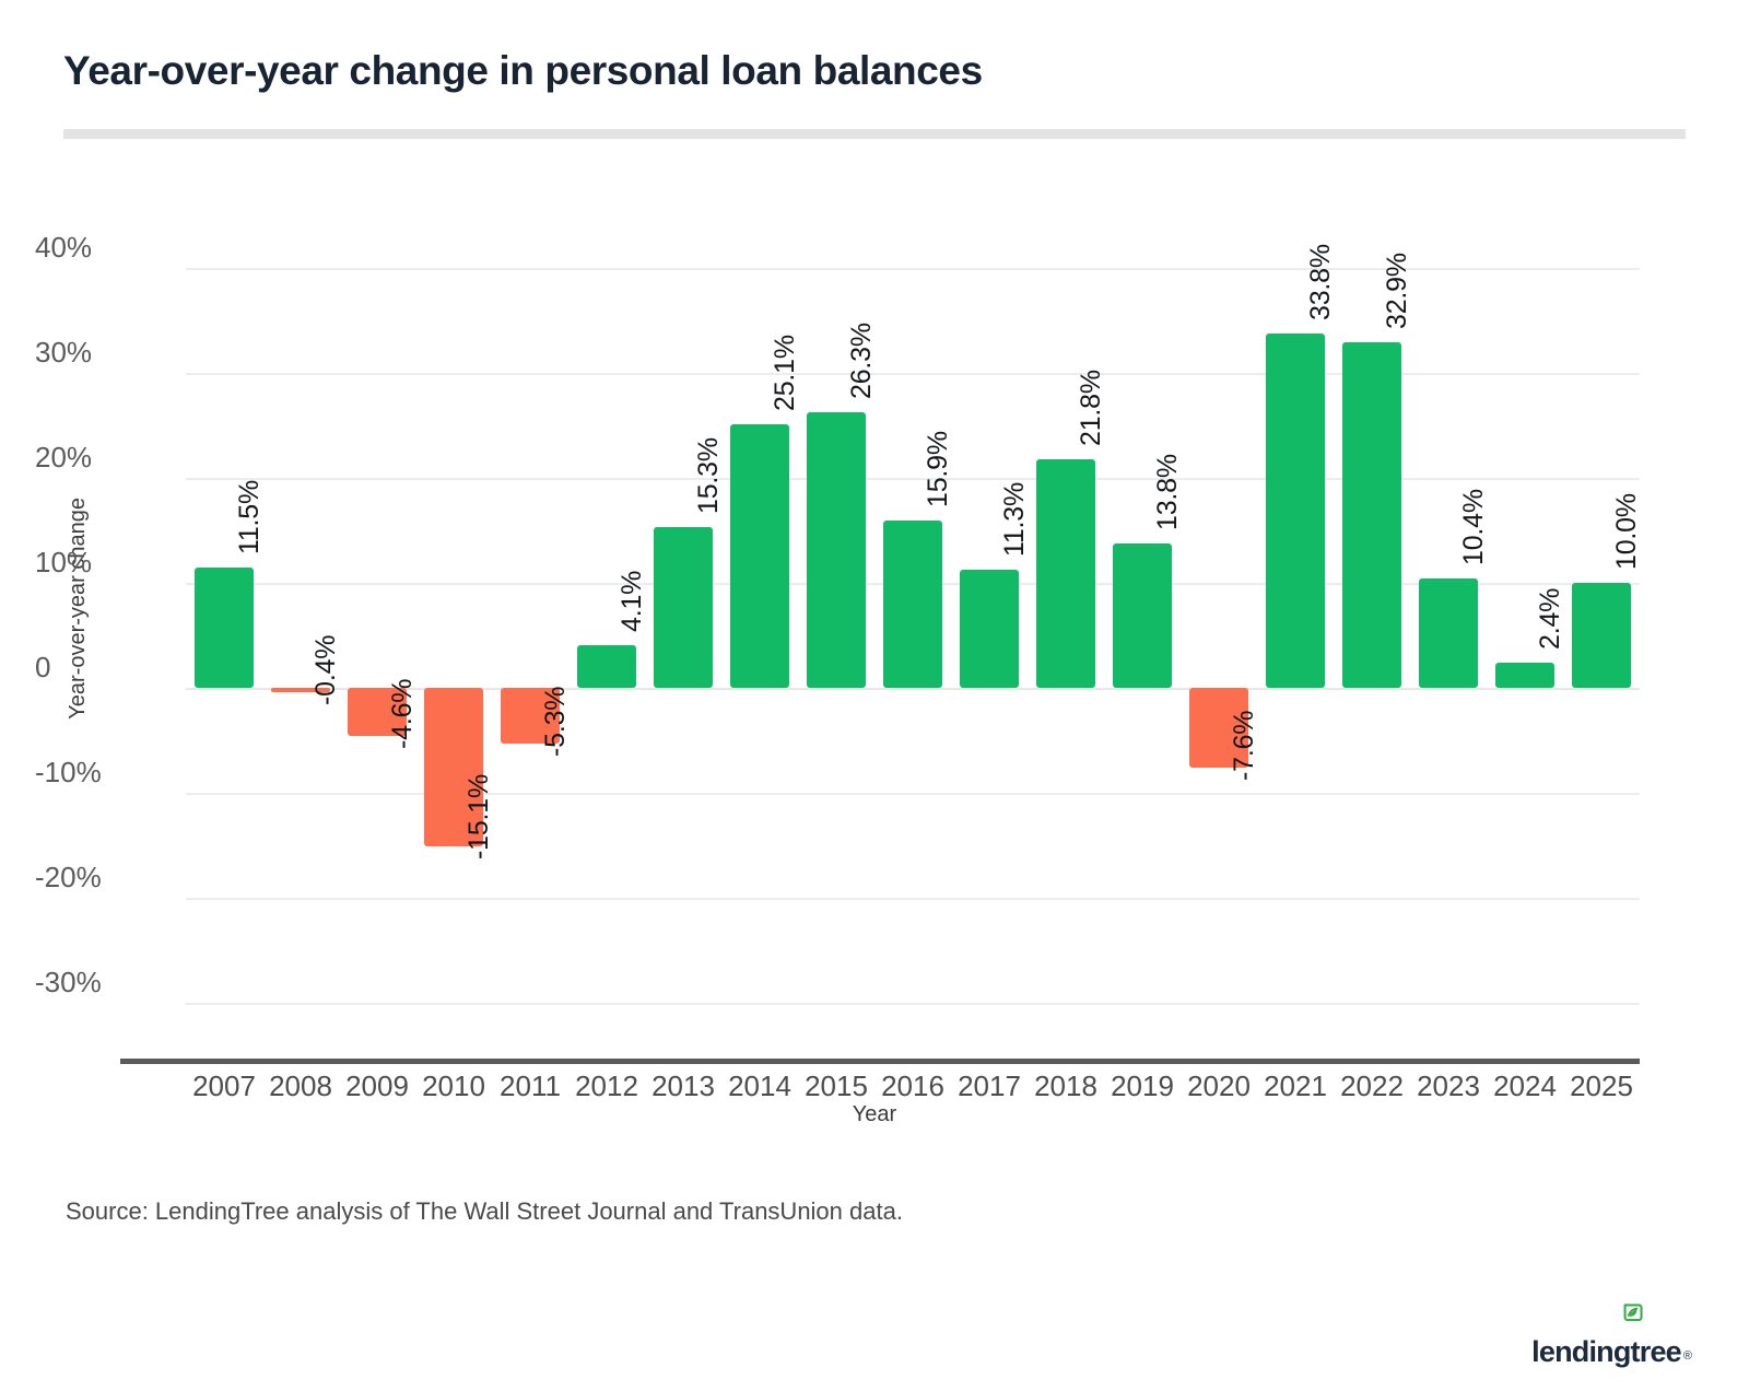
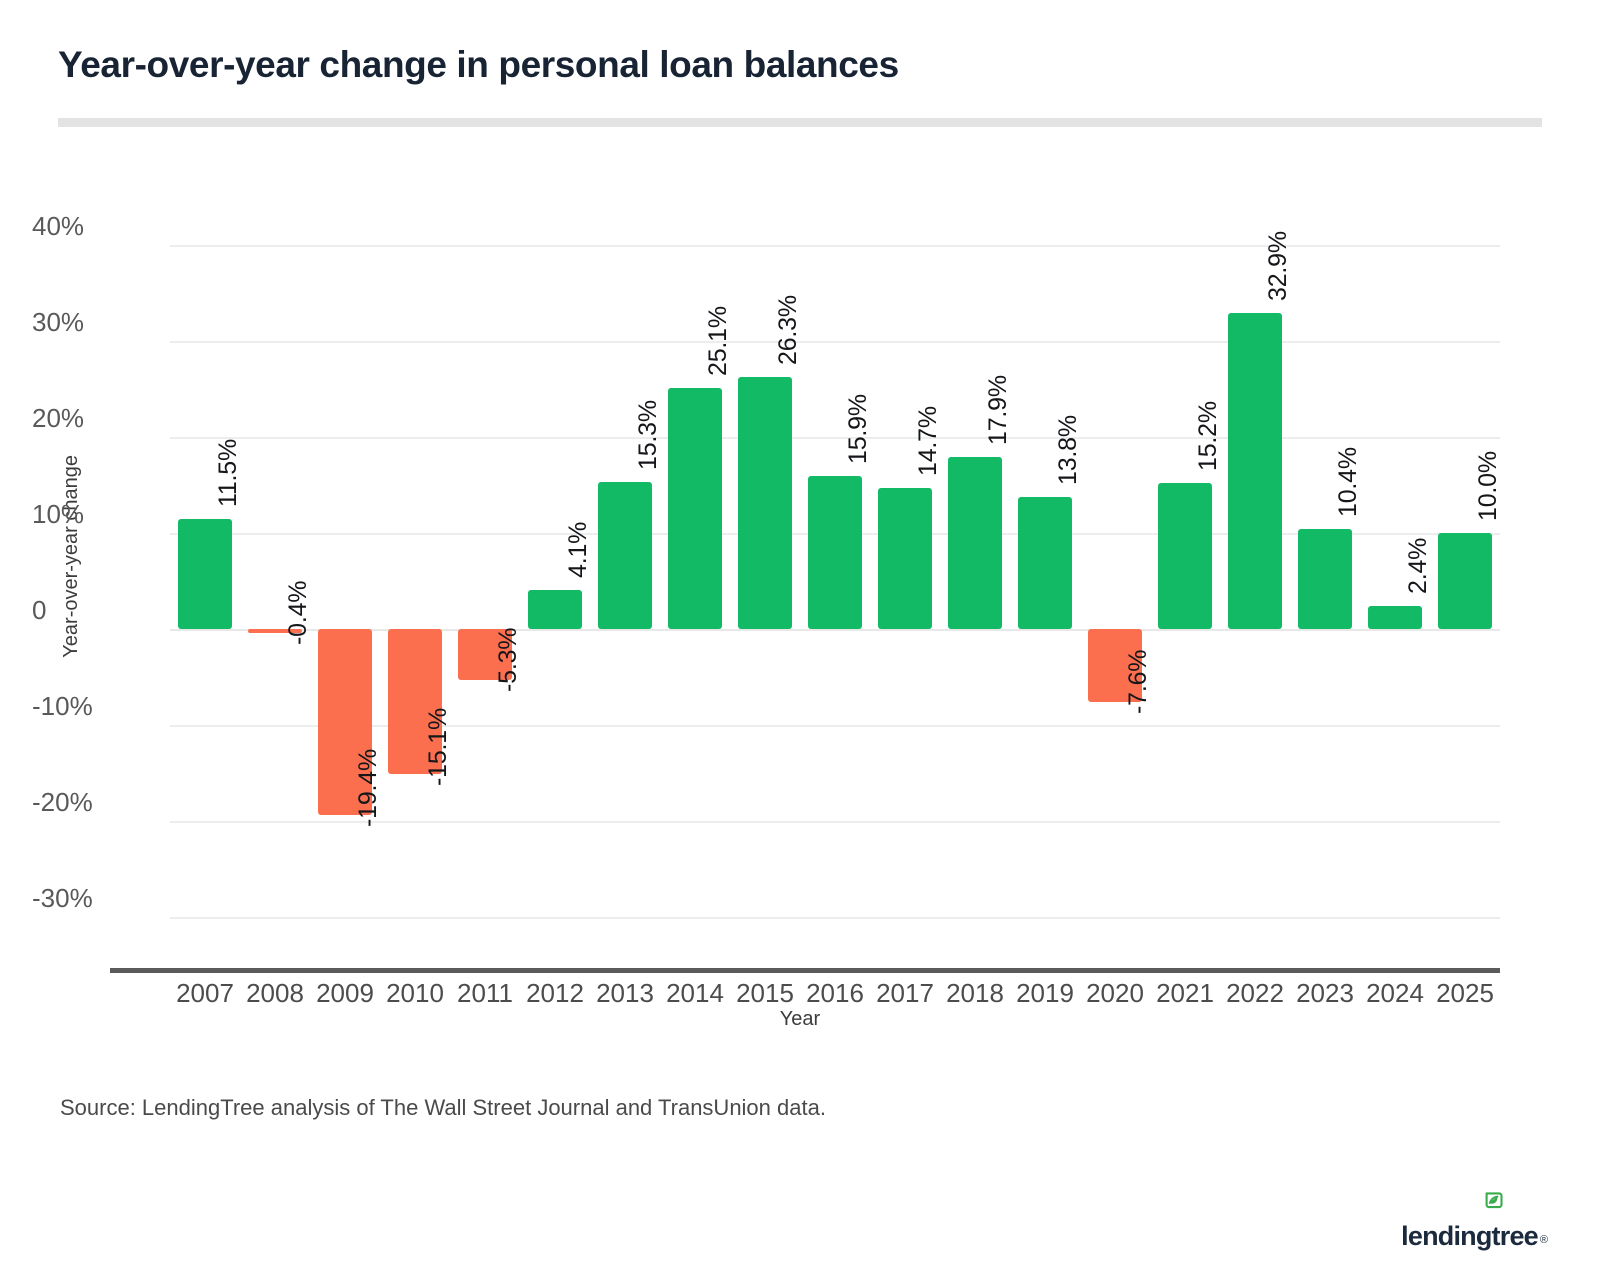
2009: -4.6% -> -19.4%
2017: 11.3% -> 14.7%
2018: 21.8% -> 17.9%
2021: 33.8% -> 15.2%
